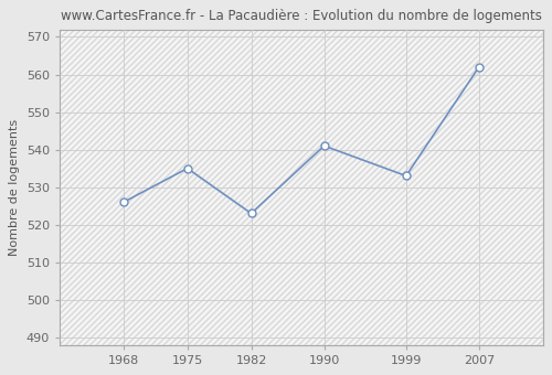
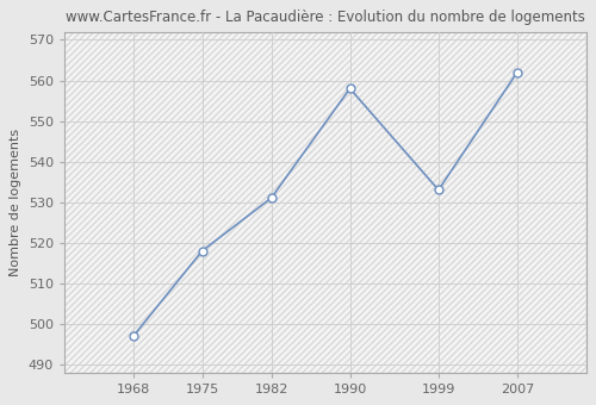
1968: 526 -> 497
1975: 535 -> 518
1982: 523 -> 531
1990: 541 -> 558
